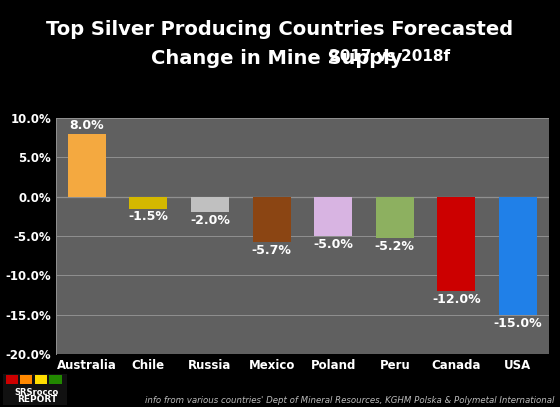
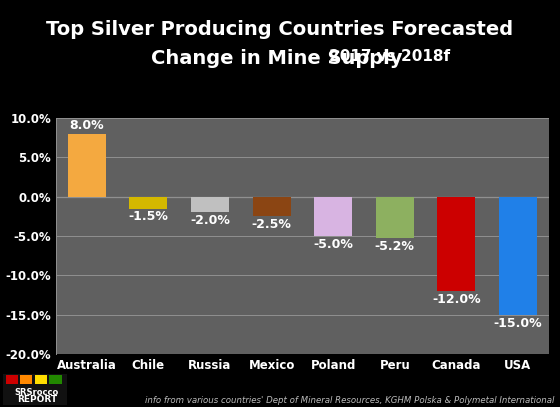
Mexico: -5.7% -> -2.5%
